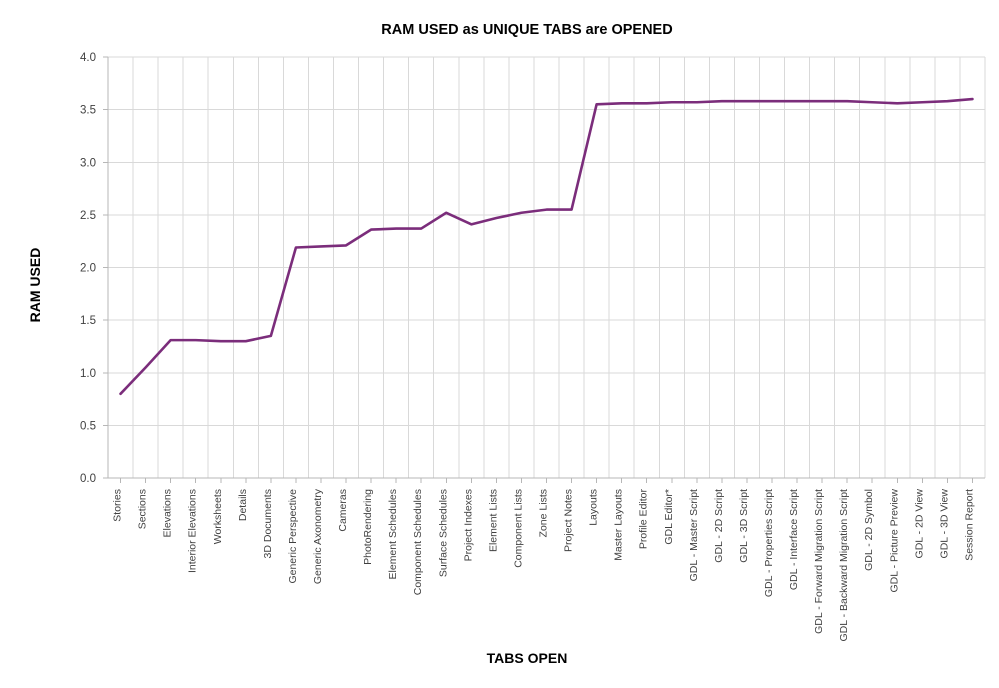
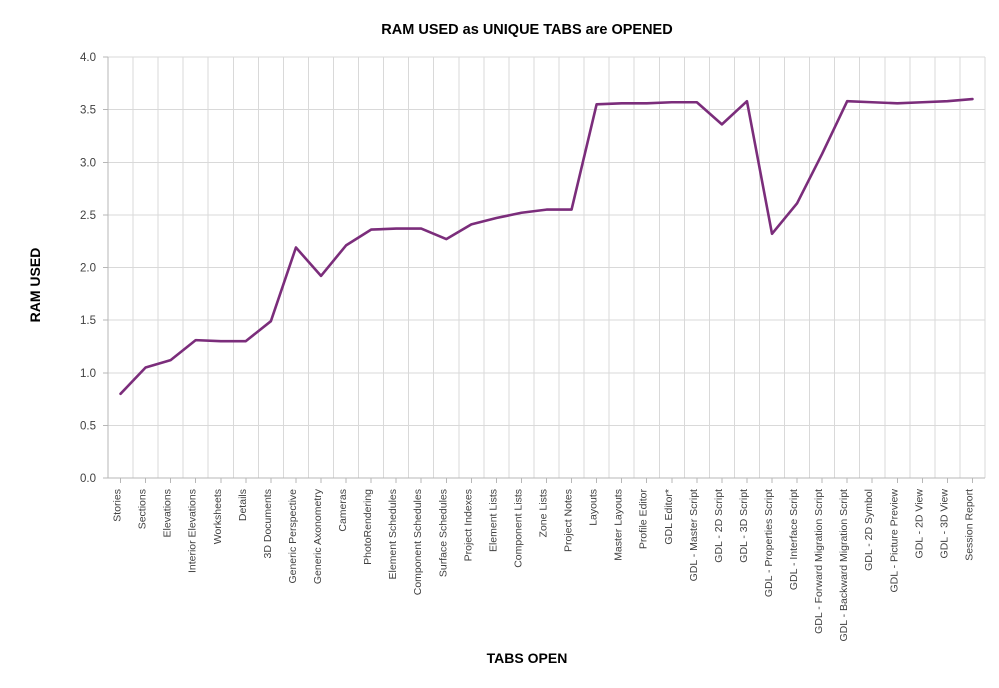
Elevations: 1.31 -> 1.12
3D Documents: 1.35 -> 1.49
Generic Axonometry: 2.20 -> 1.92
Surface Schedules: 2.52 -> 2.27
GDL - 2D Script: 3.58 -> 3.36
GDL - Properties Script: 3.58 -> 2.32
GDL - Interface Script: 3.58 -> 2.61
GDL - Forward Migration Script: 3.58 -> 3.08
